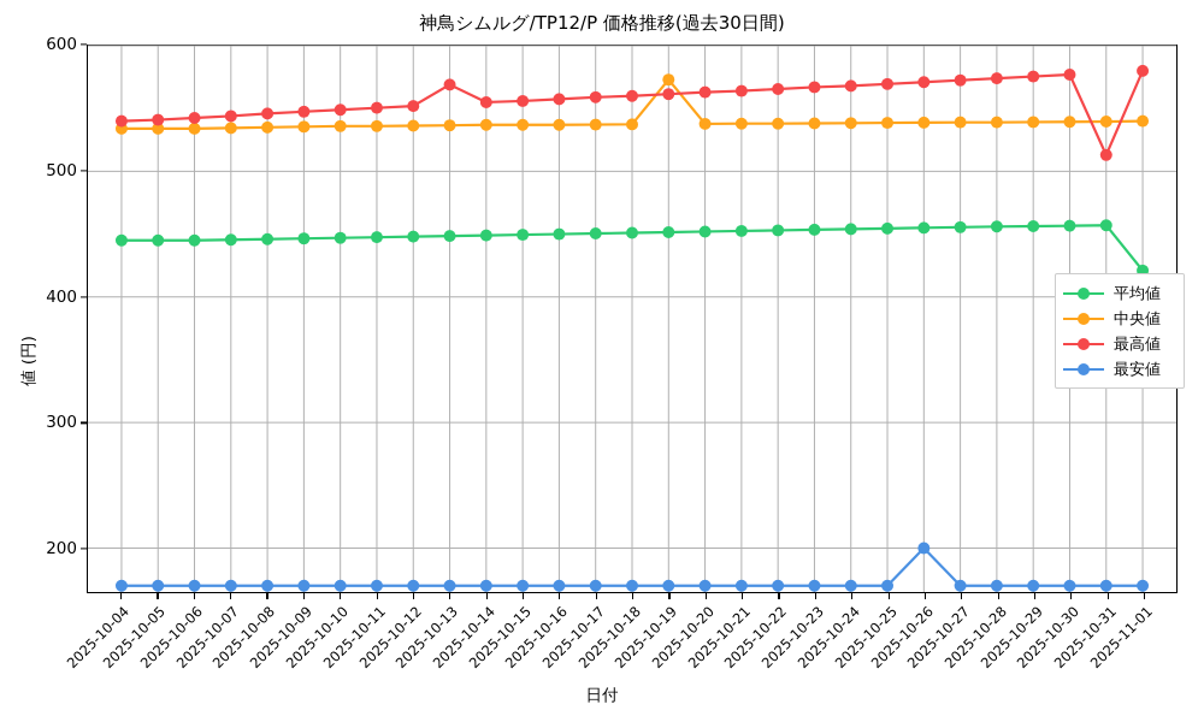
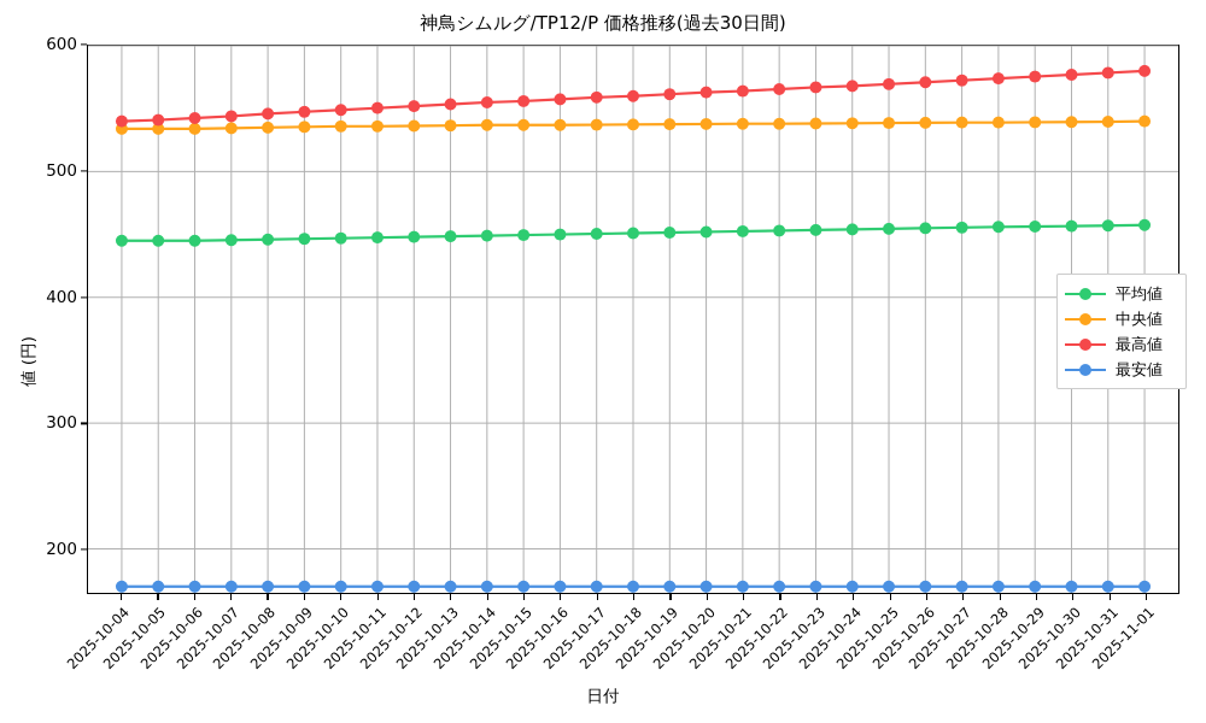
最高値/2025-10-13: 569 -> 554
中央値/2025-10-19: 573 -> 538
最安値/2025-10-26: 200 -> 170
最高値/2025-10-31: 513 -> 578
平均値/2025-11-01: 421 -> 458
